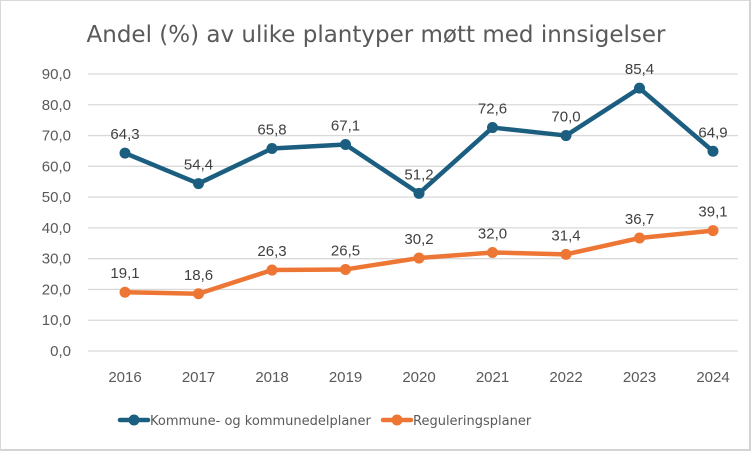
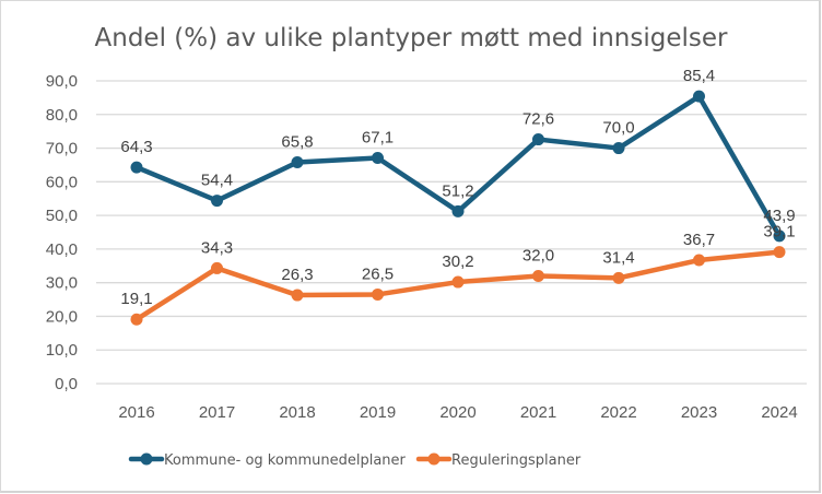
Reguleringsplaner/2017: 18,6 -> 34,3
Kommune- og kommunedelplaner/2024: 64,9 -> 43,9
